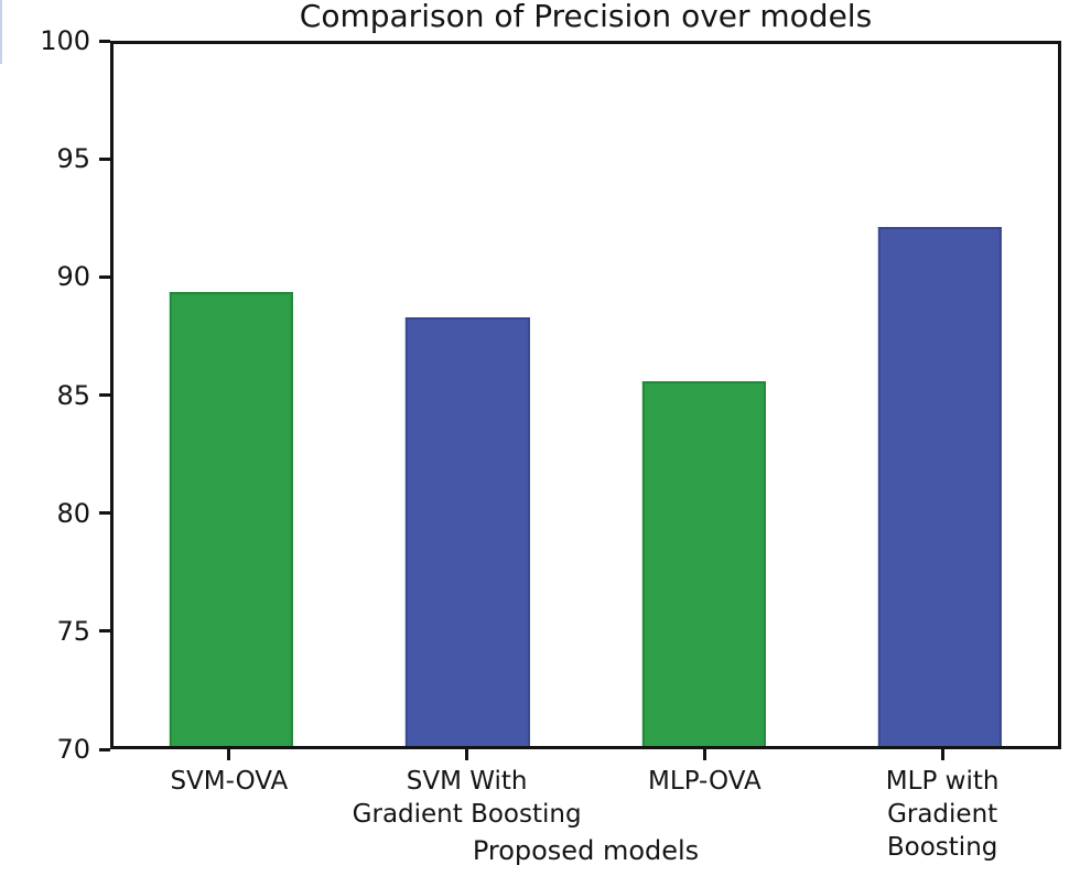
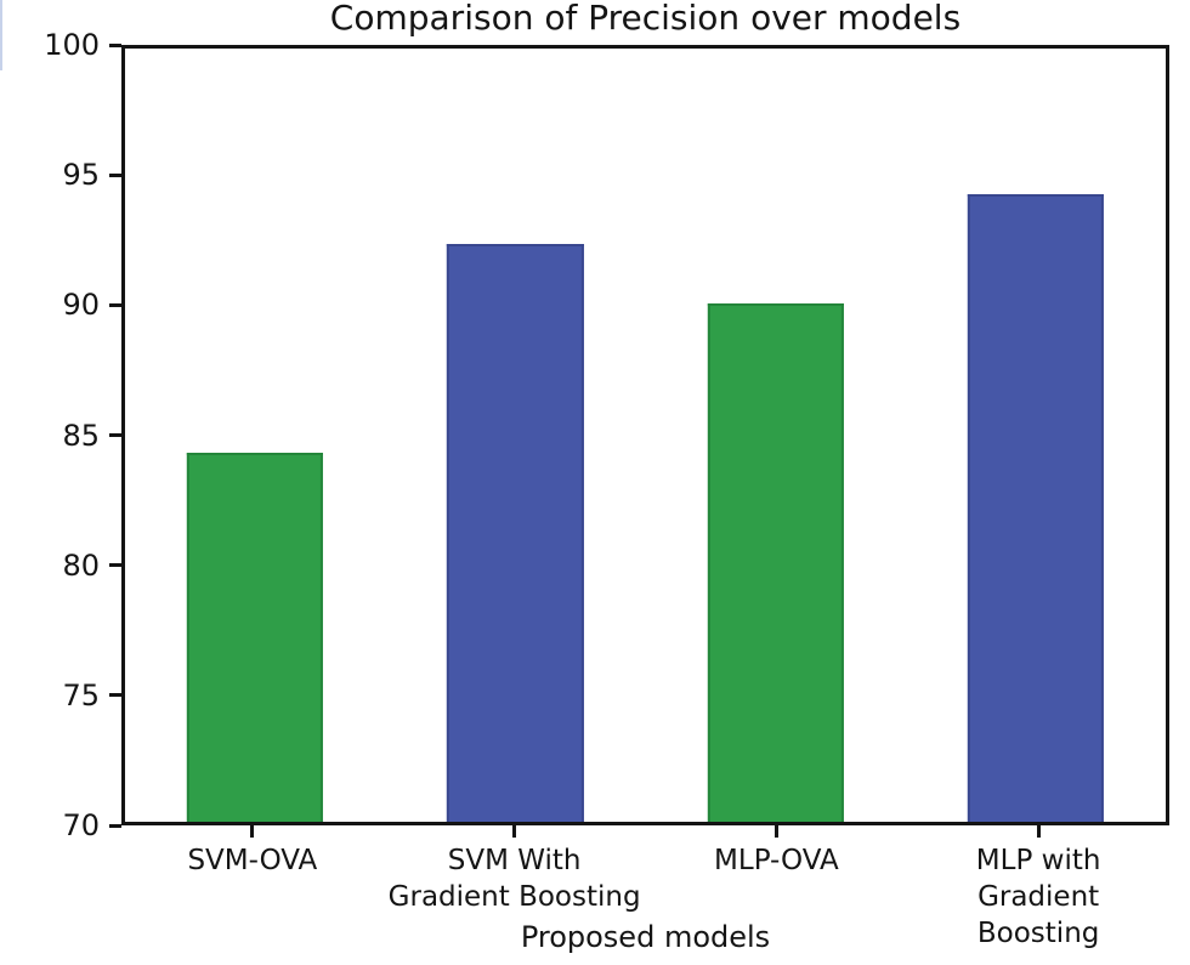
SVM-OVA: 89.4 -> 84.3
SVM With Gradient Boosting: 88.3 -> 92.4
MLP-OVA: 85.6 -> 90.1
MLP with Gradient Boosting: 92.2 -> 94.3
